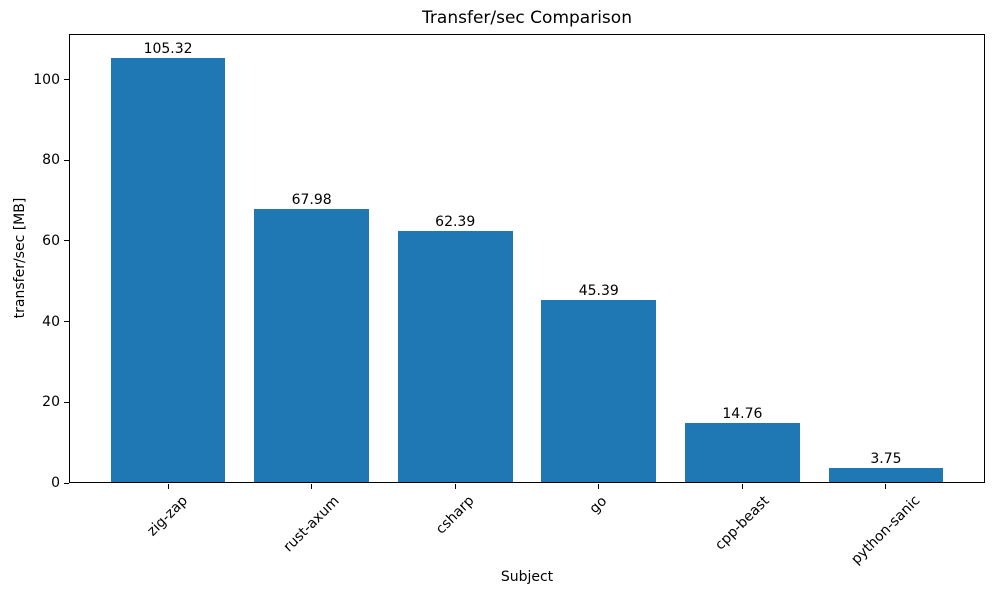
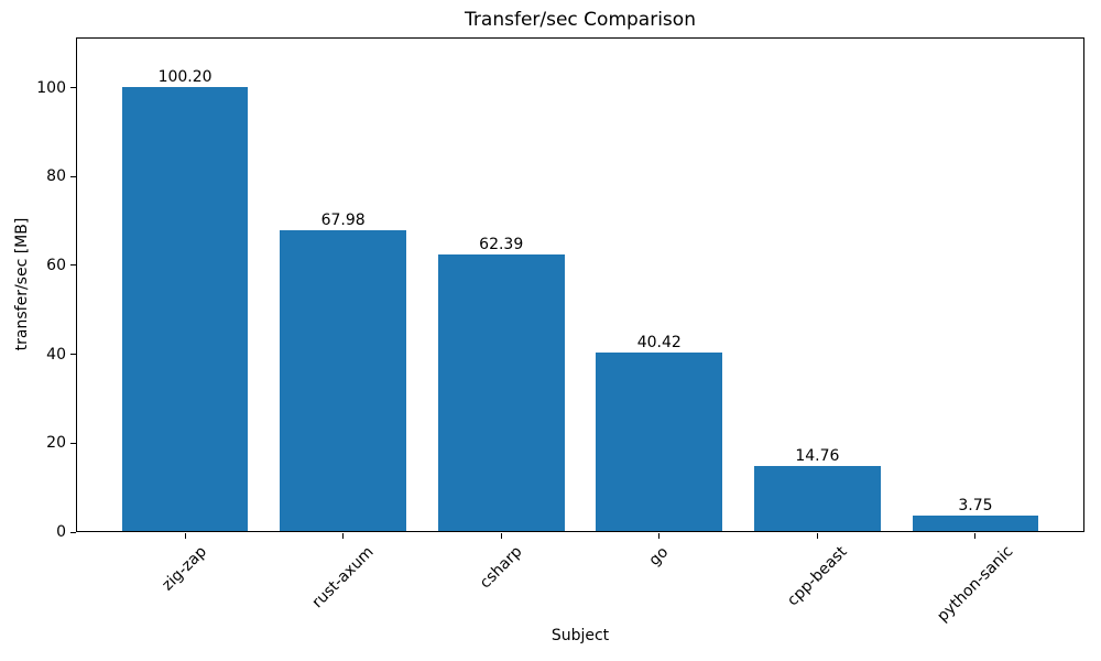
zig-zap: 105.32 -> 100.20
go: 45.39 -> 40.42
